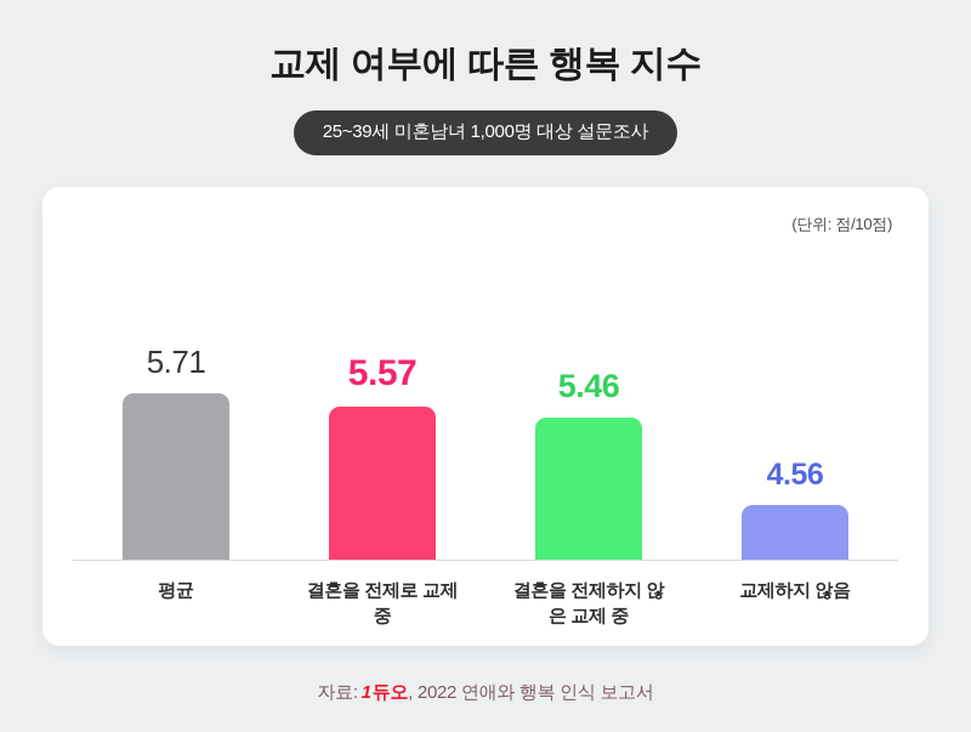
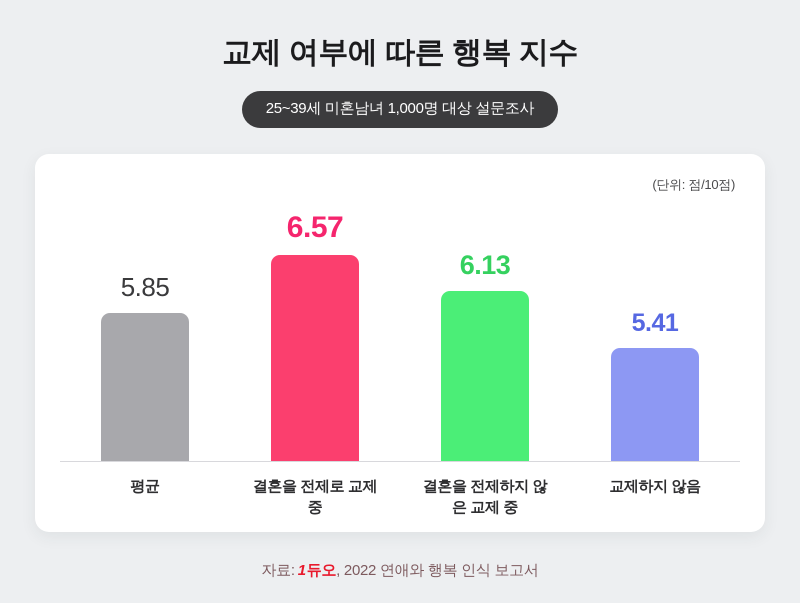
평균: 5.71 -> 5.85
결혼을 전제로 교제 중: 5.57 -> 6.57
결혼을 전제하지 않은 교제 중: 5.46 -> 6.13
교제하지 않음: 4.56 -> 5.41
